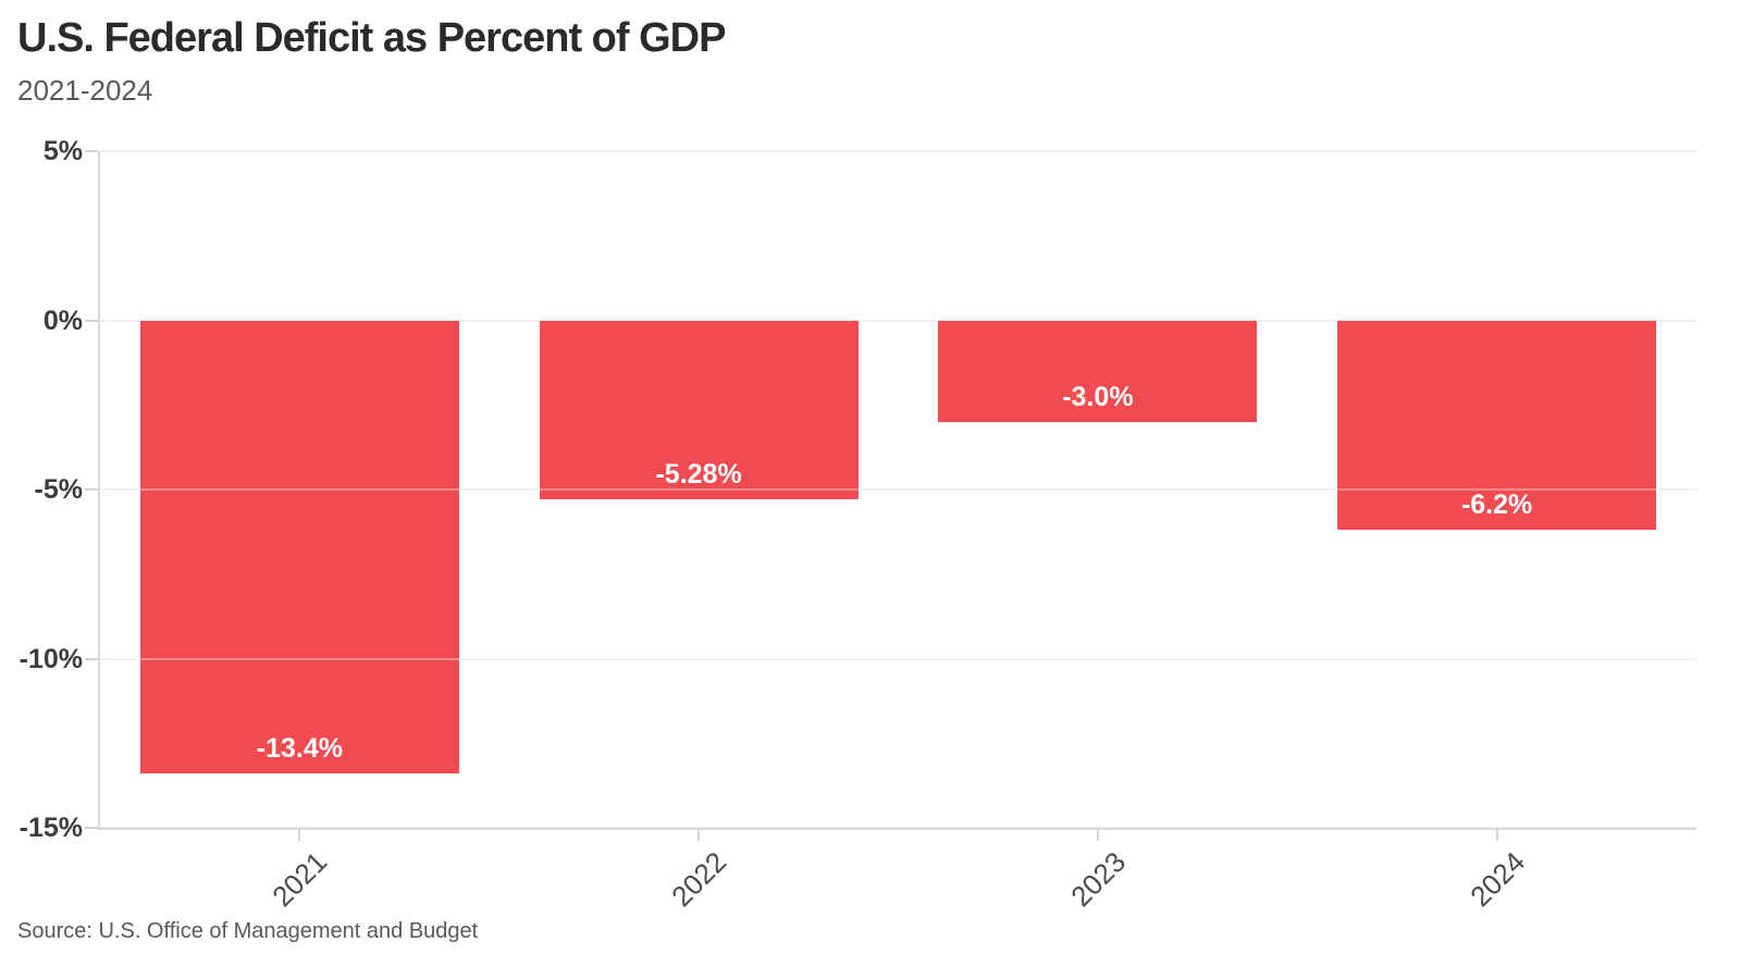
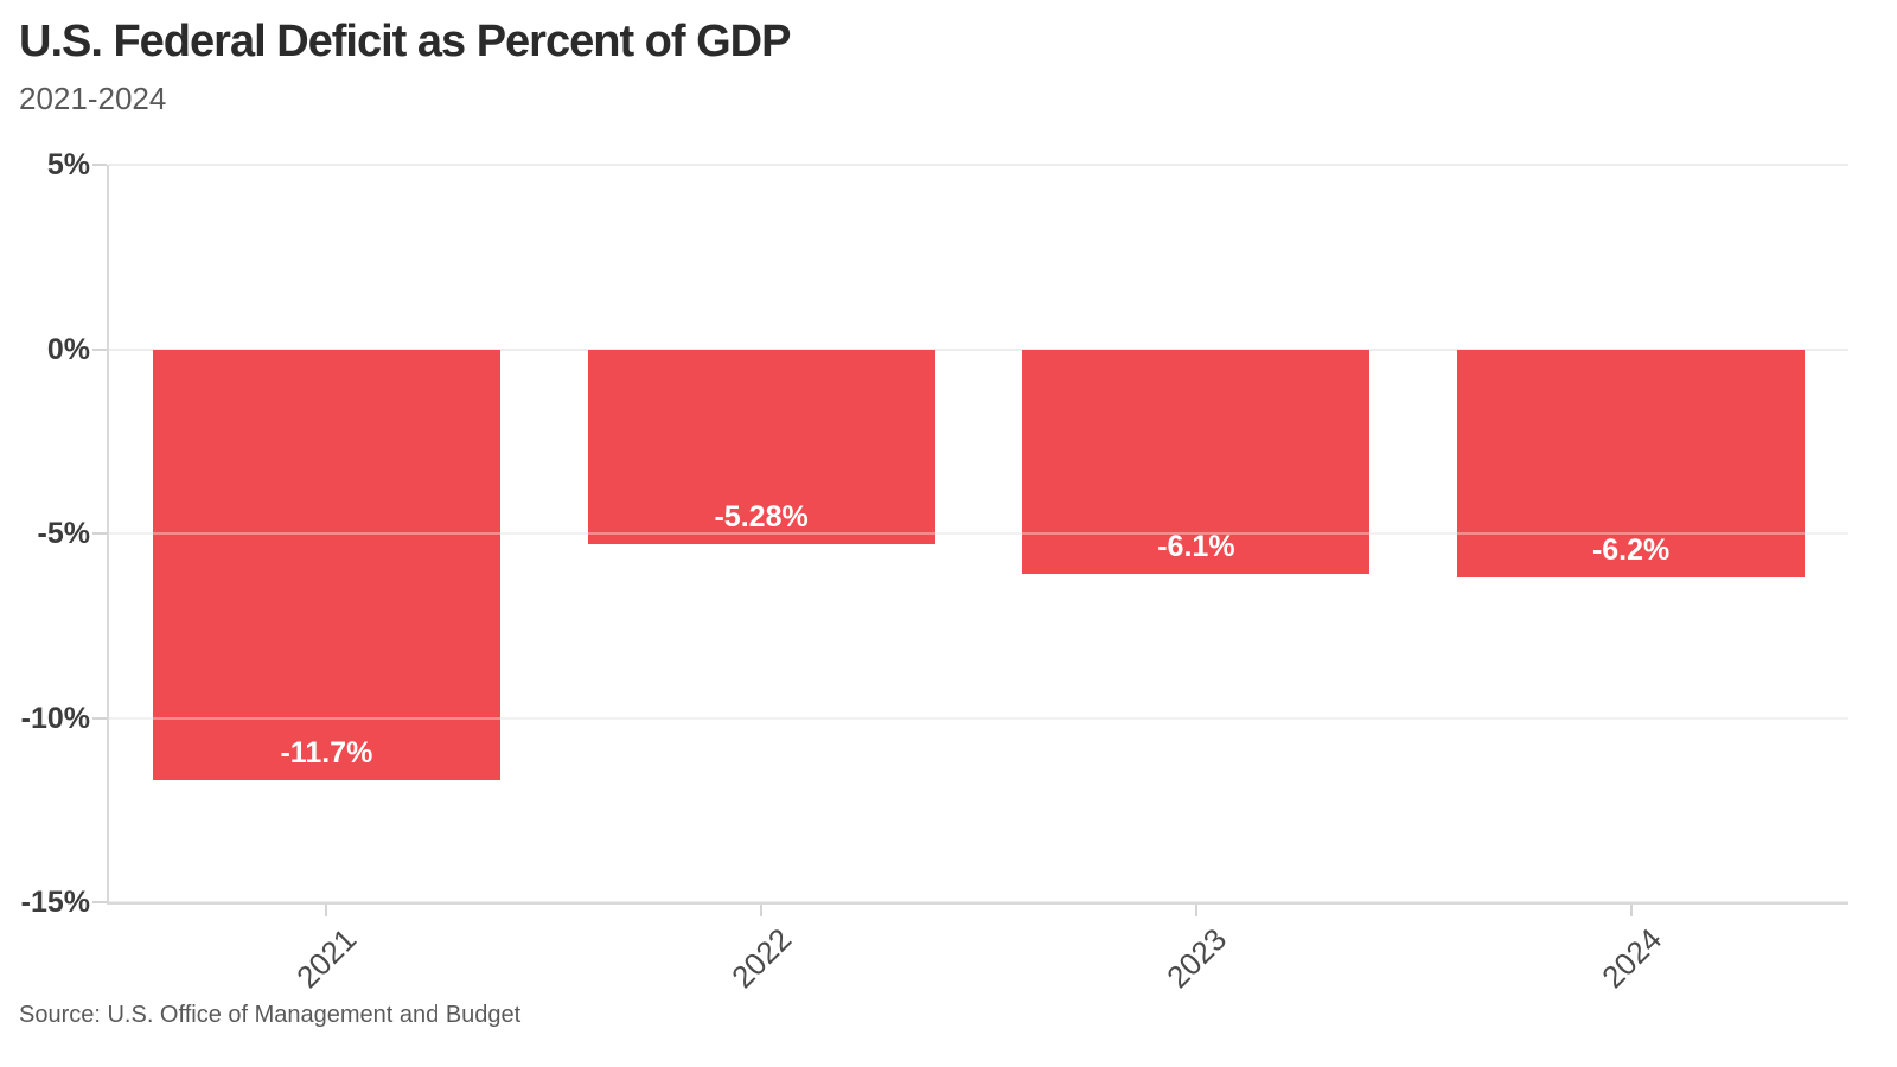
2021: -13.4% -> -11.7%
2023: -3.0% -> -6.1%
